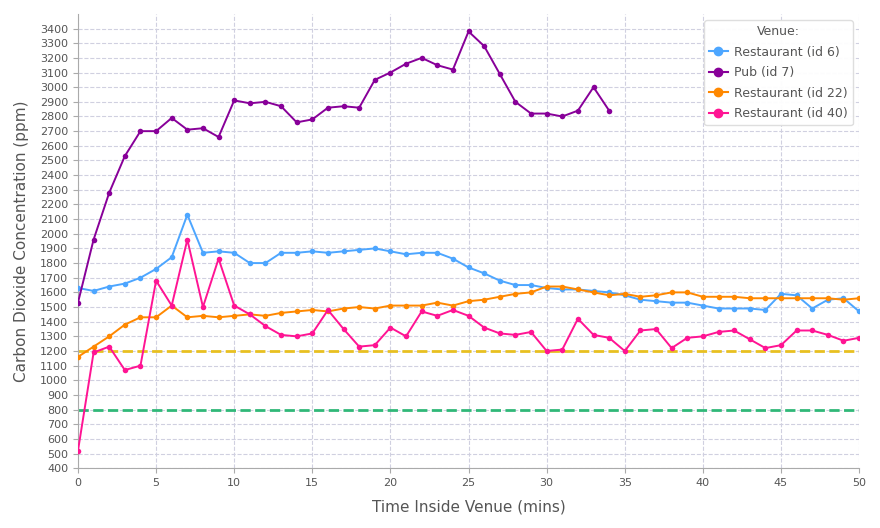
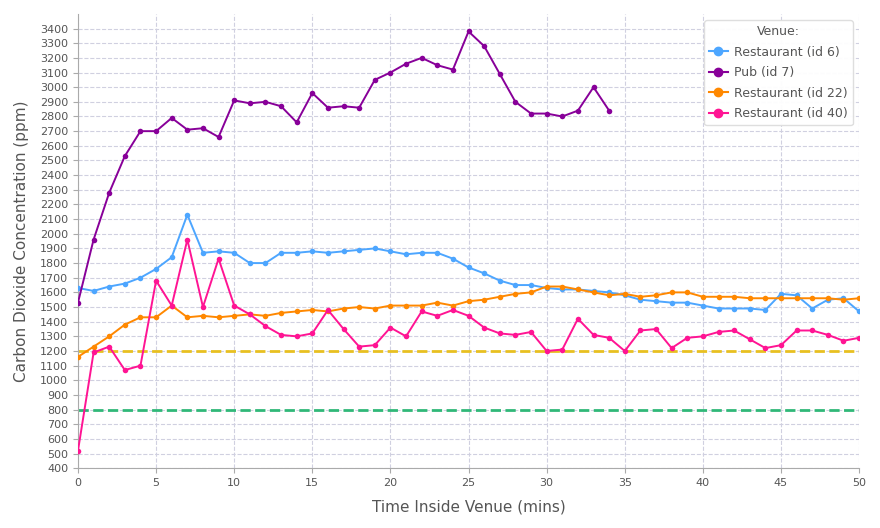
Pub (id 7)/15: 2780 -> 2960
